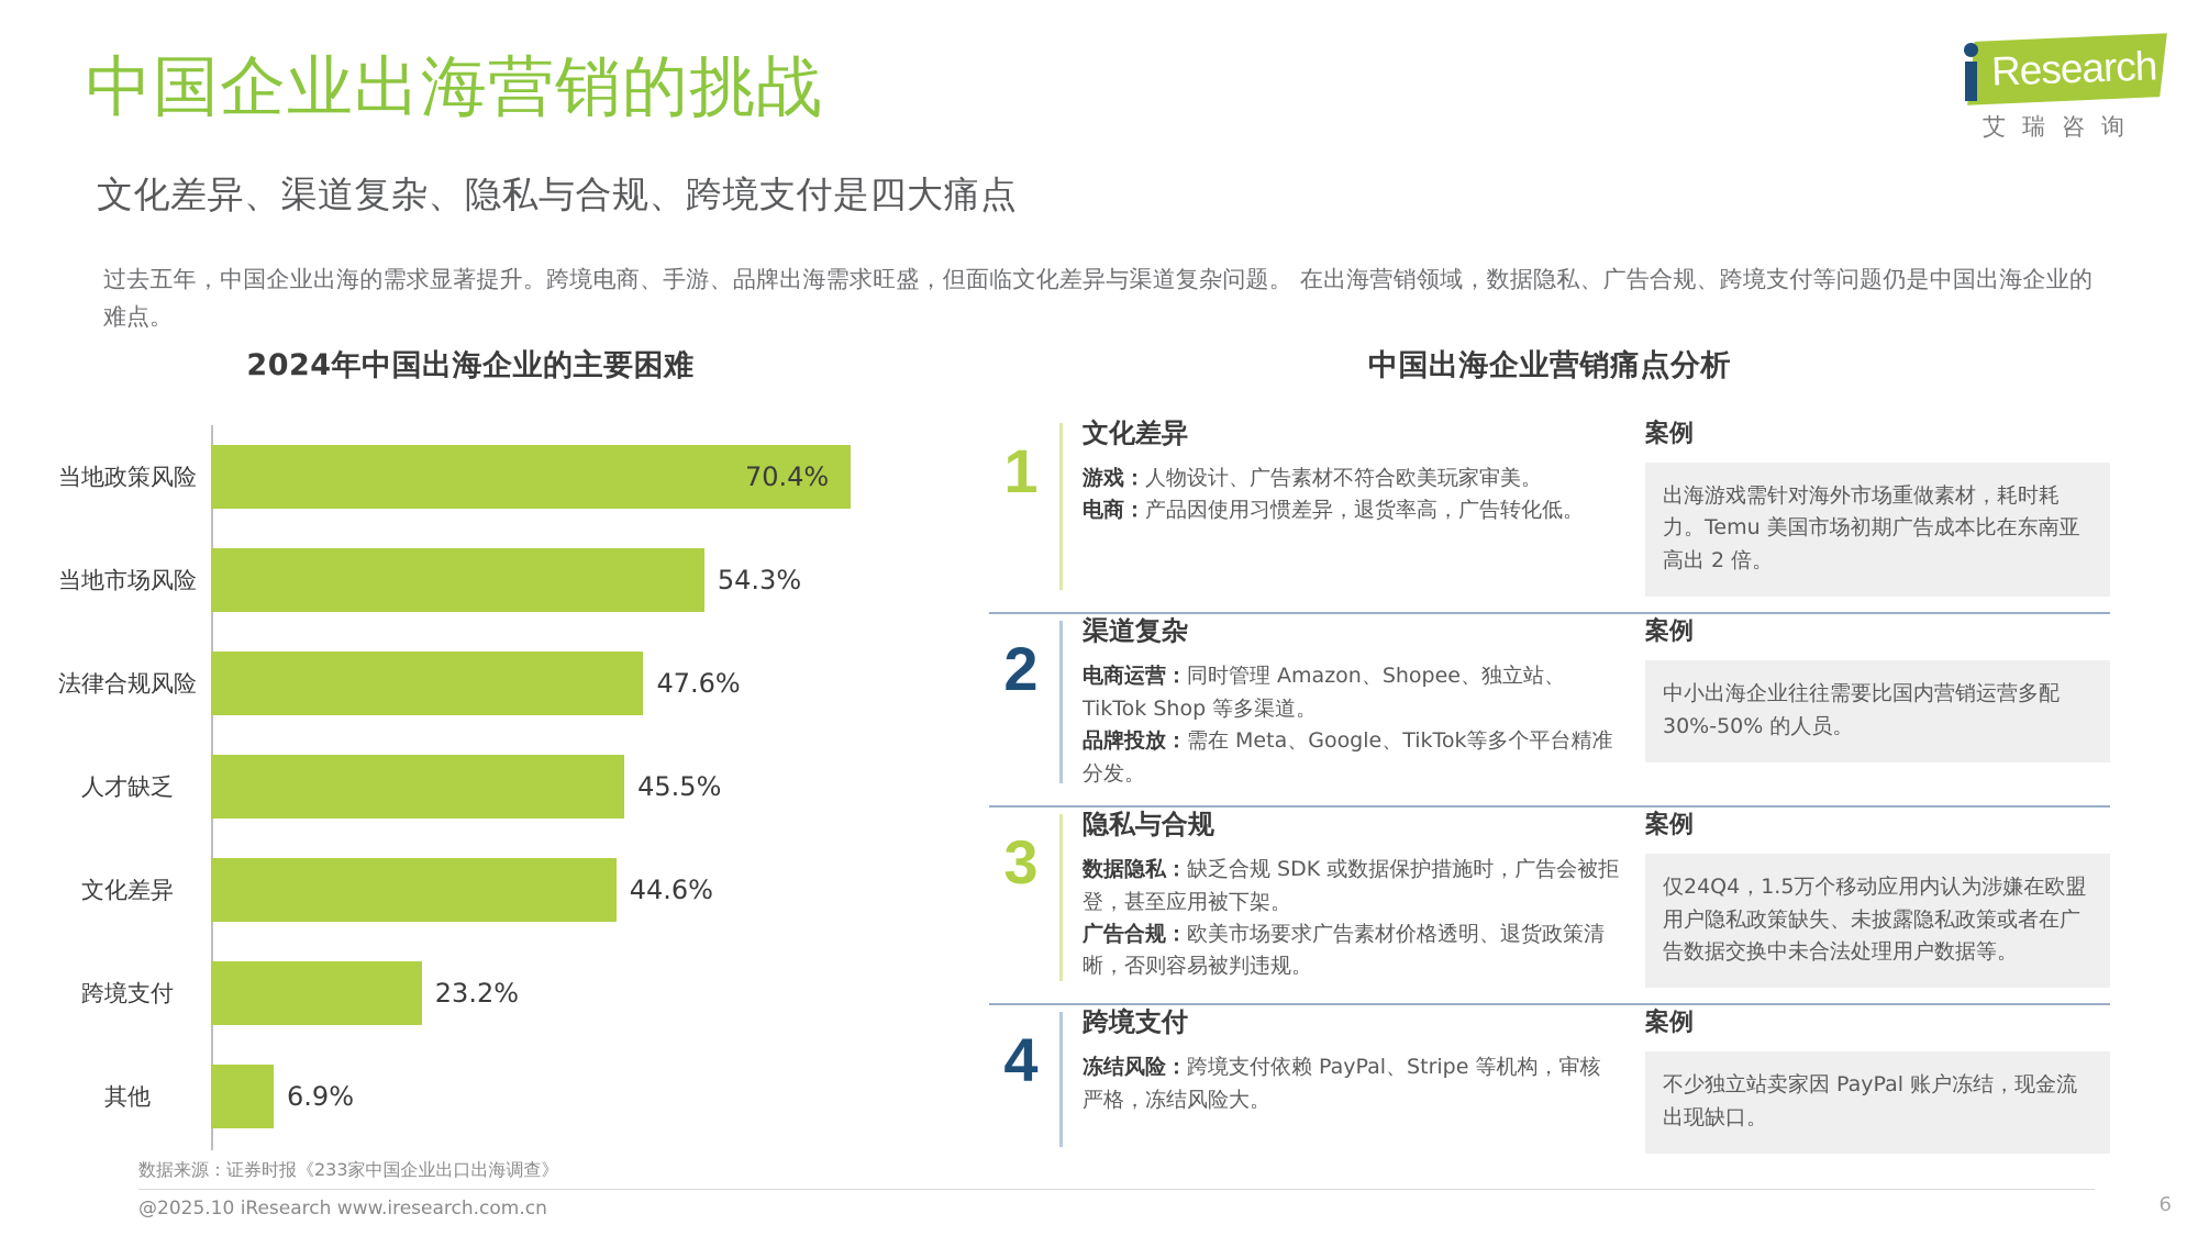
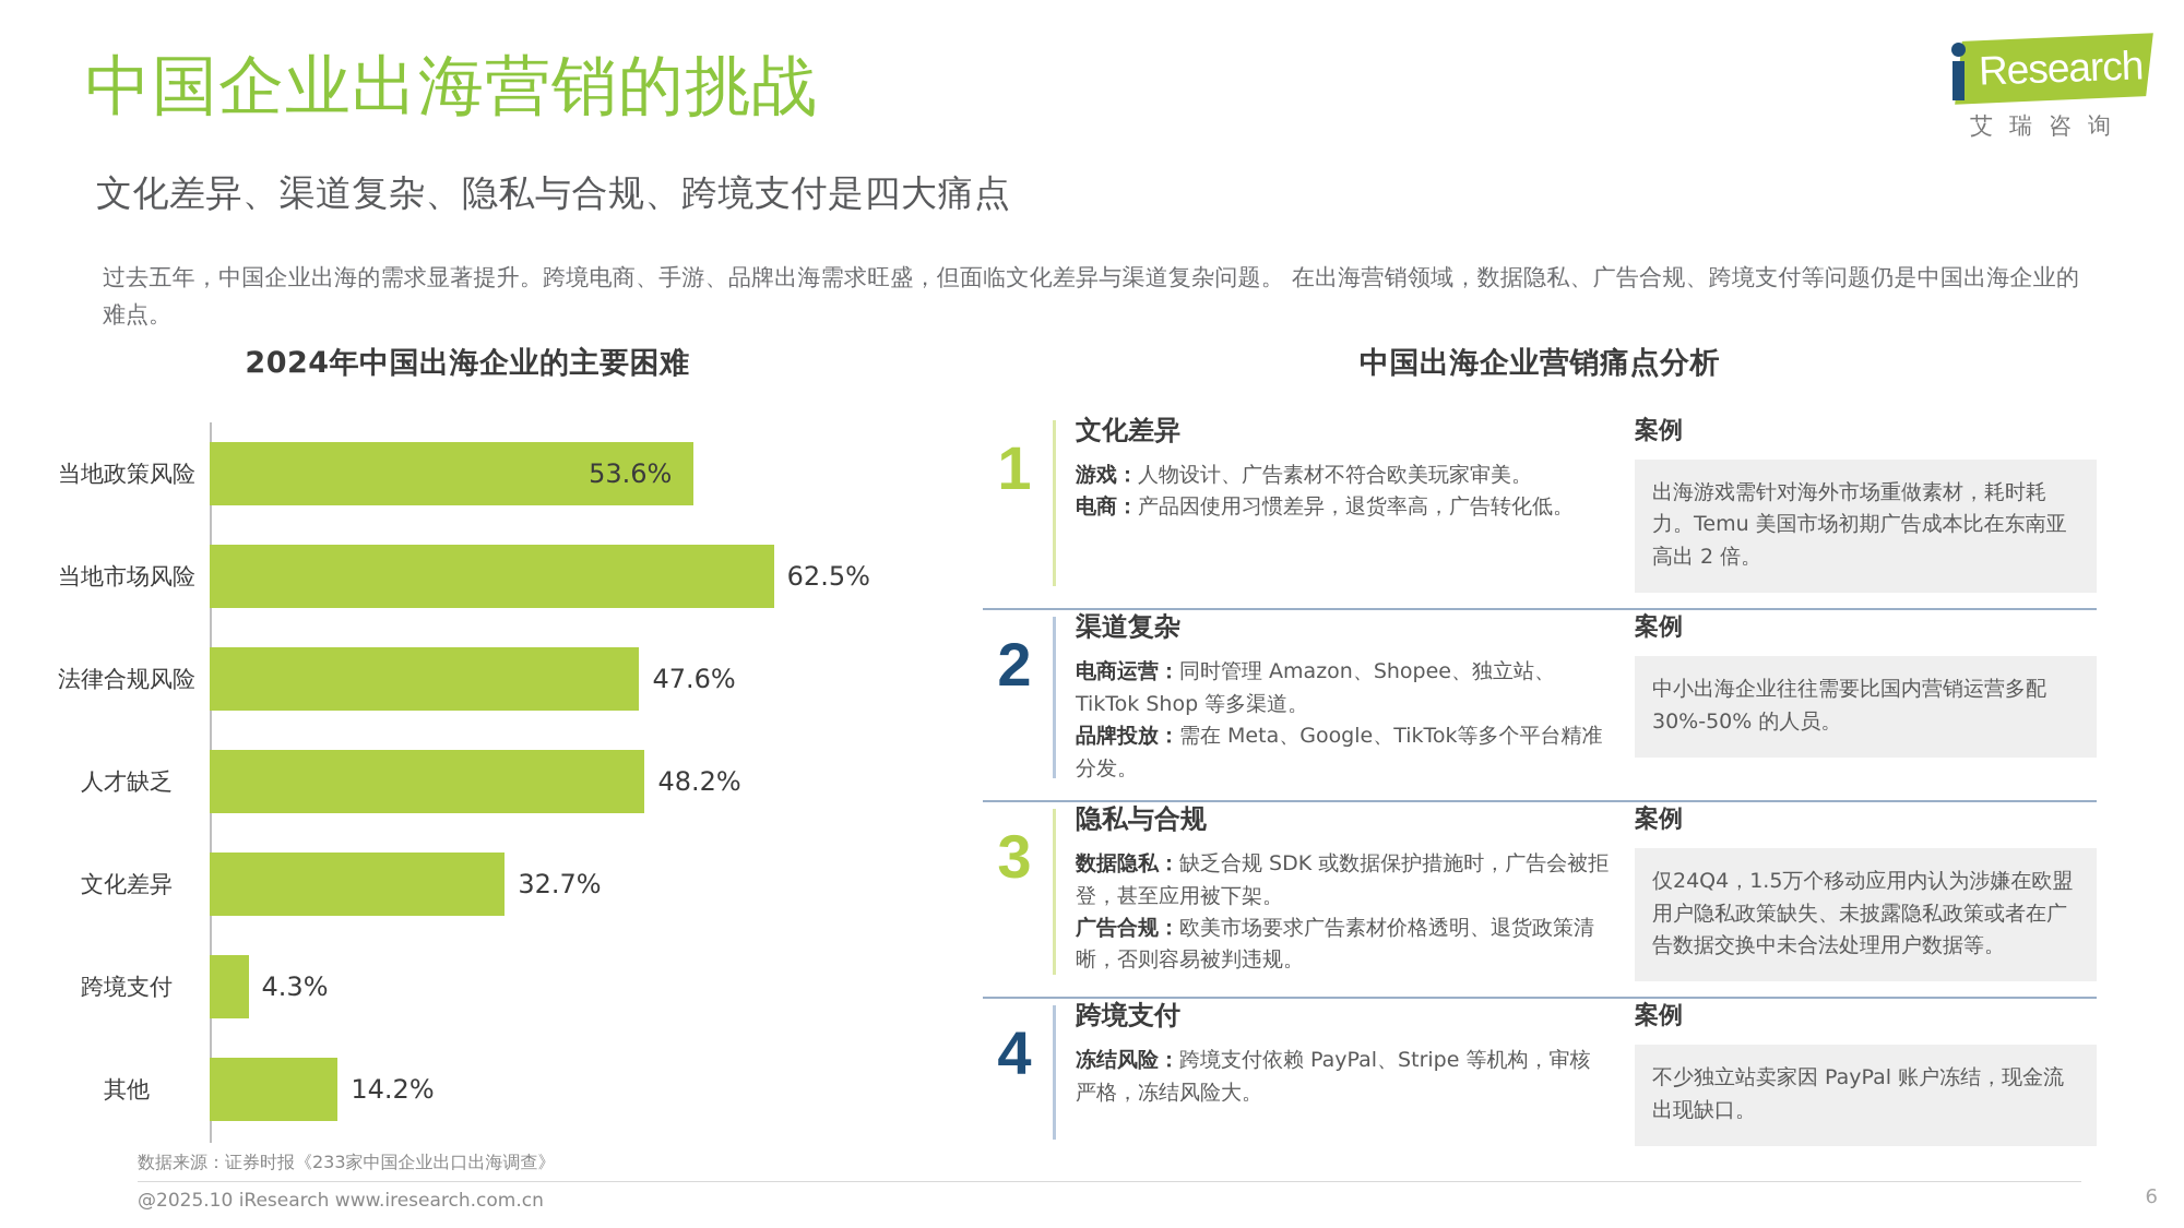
当地政策风险: 70.4% -> 53.6%
当地市场风险: 54.3% -> 62.5%
人才缺乏: 45.5% -> 48.2%
文化差异: 44.6% -> 32.7%
跨境支付: 23.2% -> 4.3%
其他: 6.9% -> 14.2%
